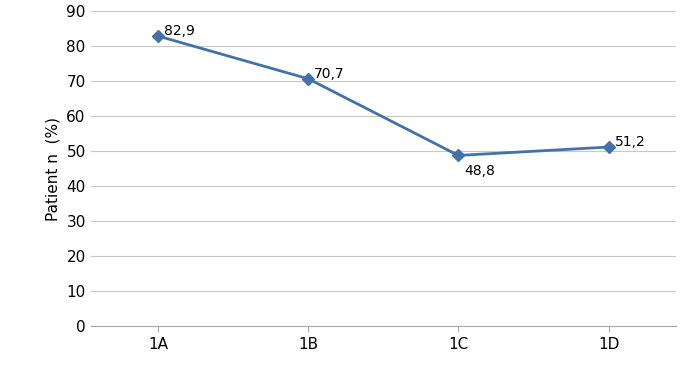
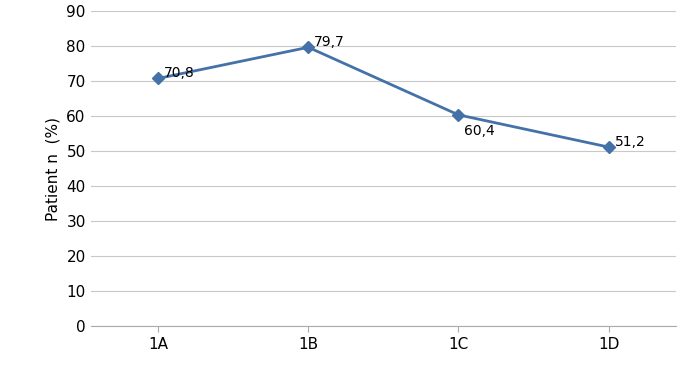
1A: 82,9 -> 70,8
1B: 70,7 -> 79,7
1C: 48,8 -> 60,4
